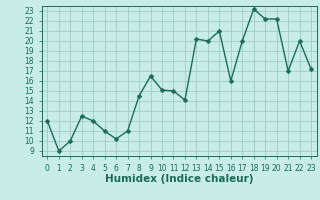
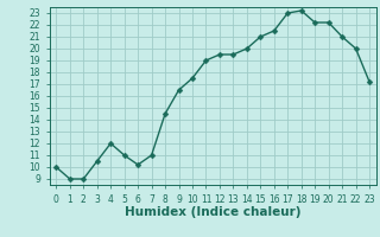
0: 12.0 -> 10.0
2: 10.0 -> 9.0
3: 12.5 -> 10.5
10: 15.1 -> 17.5
11: 15.0 -> 19.0
12: 14.1 -> 19.5
13: 20.2 -> 19.5
16: 16.0 -> 21.5
17: 20.0 -> 23.0
21: 17.0 -> 21.0
